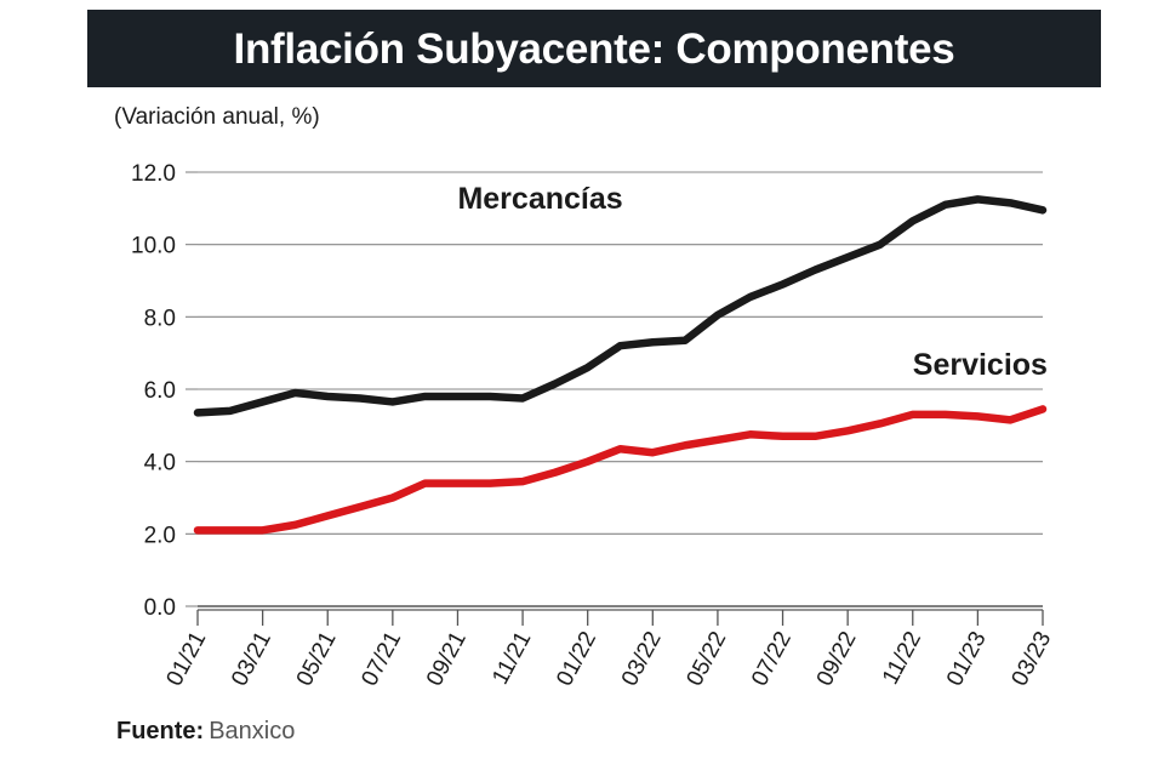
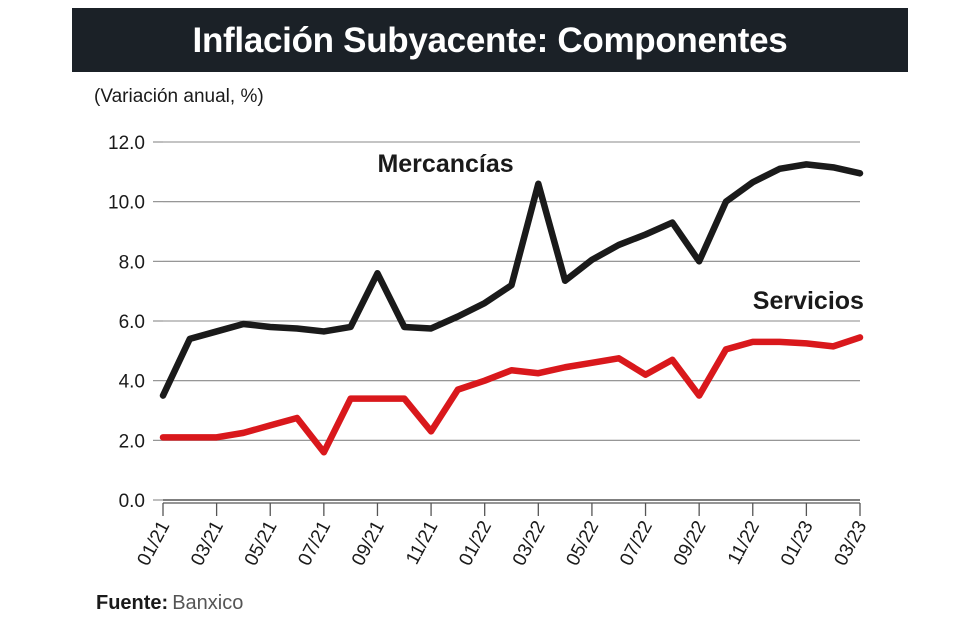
Mercancías/01/21: 5.3 -> 3.5
Servicios/07/21: 3.0 -> 1.6
Mercancías/09/21: 5.8 -> 7.6
Servicios/11/21: 3.5 -> 2.3
Mercancías/03/22: 7.3 -> 10.6
Servicios/07/22: 4.7 -> 4.2
Mercancías/09/22: 9.7 -> 8.0
Servicios/09/22: 4.8 -> 3.5
